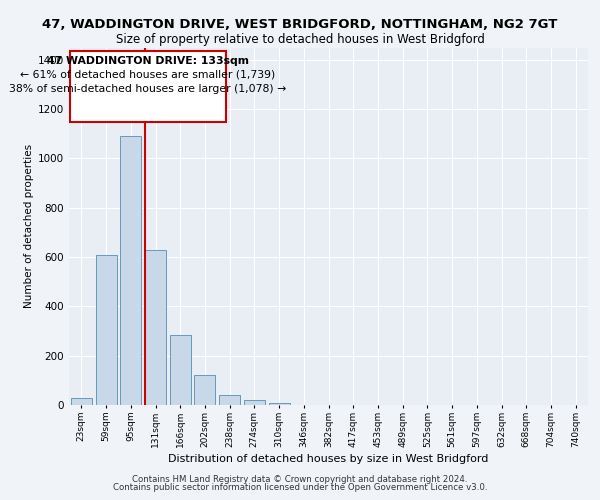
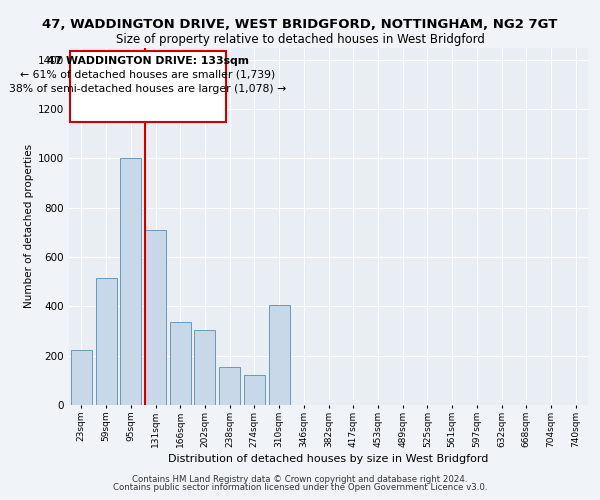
23sqm: 30 -> 225
59sqm: 610 -> 515
95sqm: 1090 -> 1000
131sqm: 630 -> 710
166sqm: 285 -> 335
202sqm: 120 -> 305
238sqm: 40 -> 155
274sqm: 20 -> 120
310sqm: 10 -> 405
